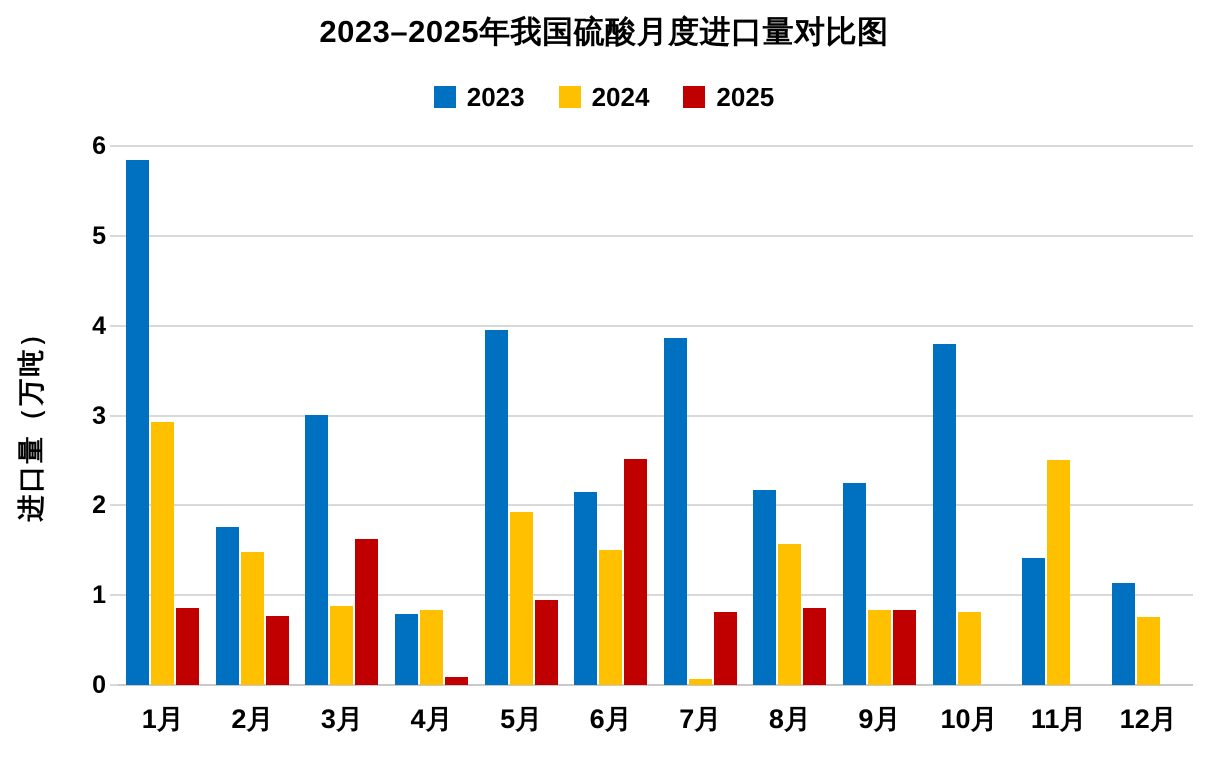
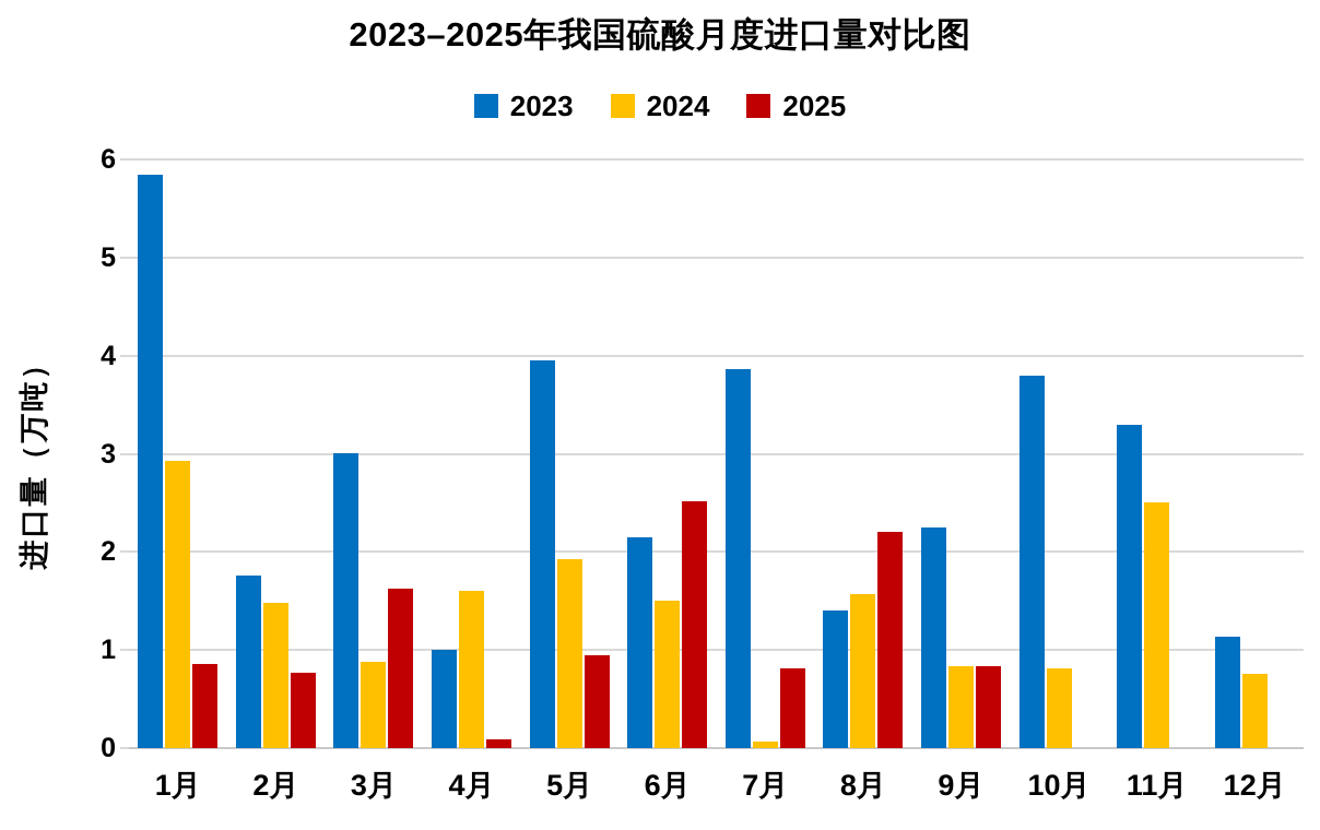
2023/4月: 0.8 -> 1.0
2024/4月: 0.8 -> 1.6
2023/8月: 2.2 -> 1.4
2025/8月: 0.9 -> 2.2
2023/11月: 1.4 -> 3.3
